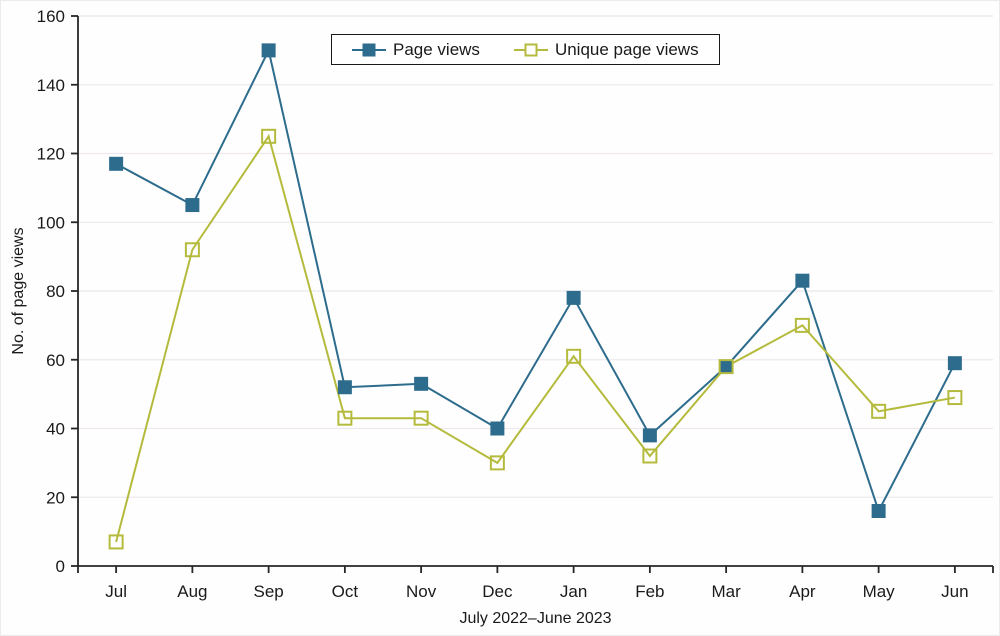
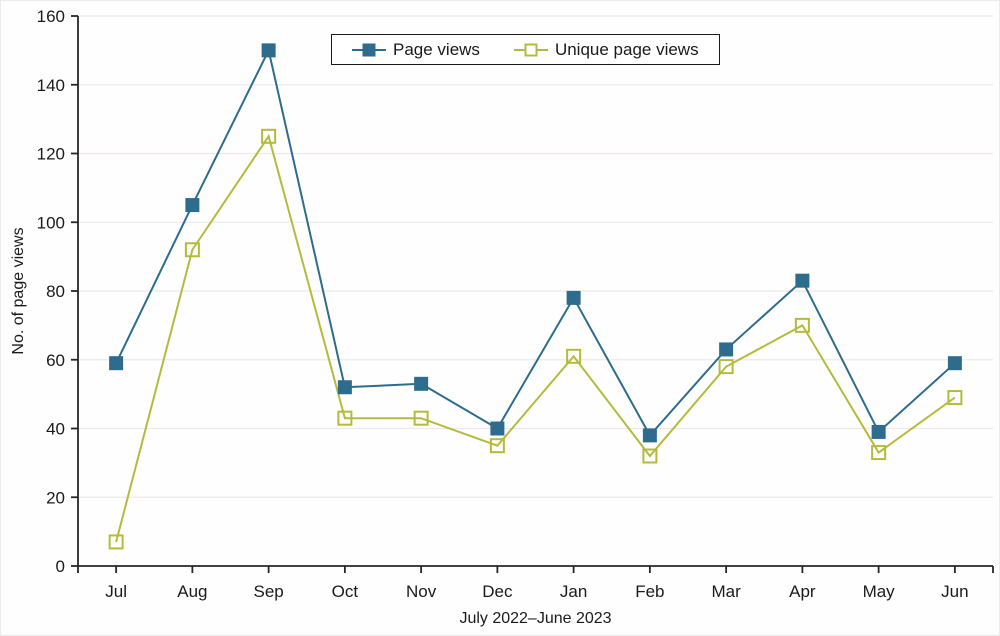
Page views/Jul: 117 -> 59
Unique page views/Dec: 30 -> 35
Page views/Mar: 58 -> 63
Page views/May: 16 -> 39
Unique page views/May: 45 -> 33
